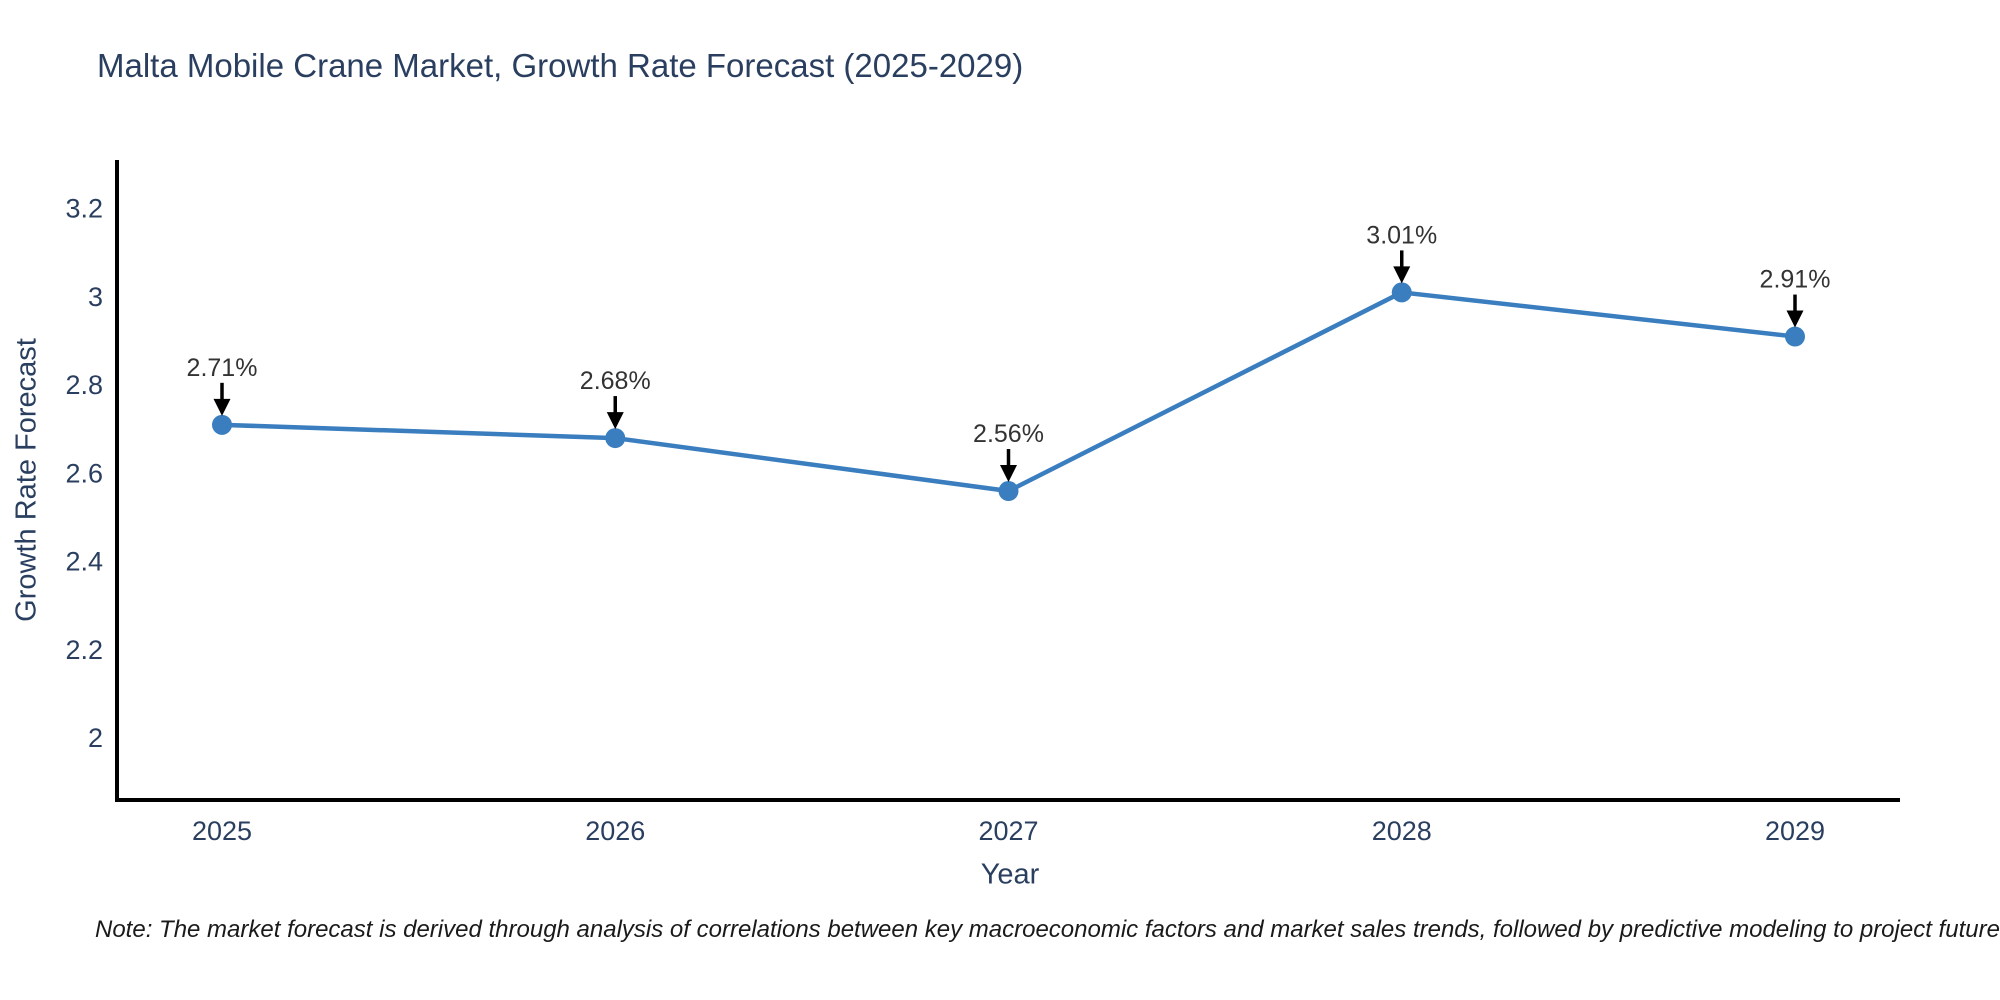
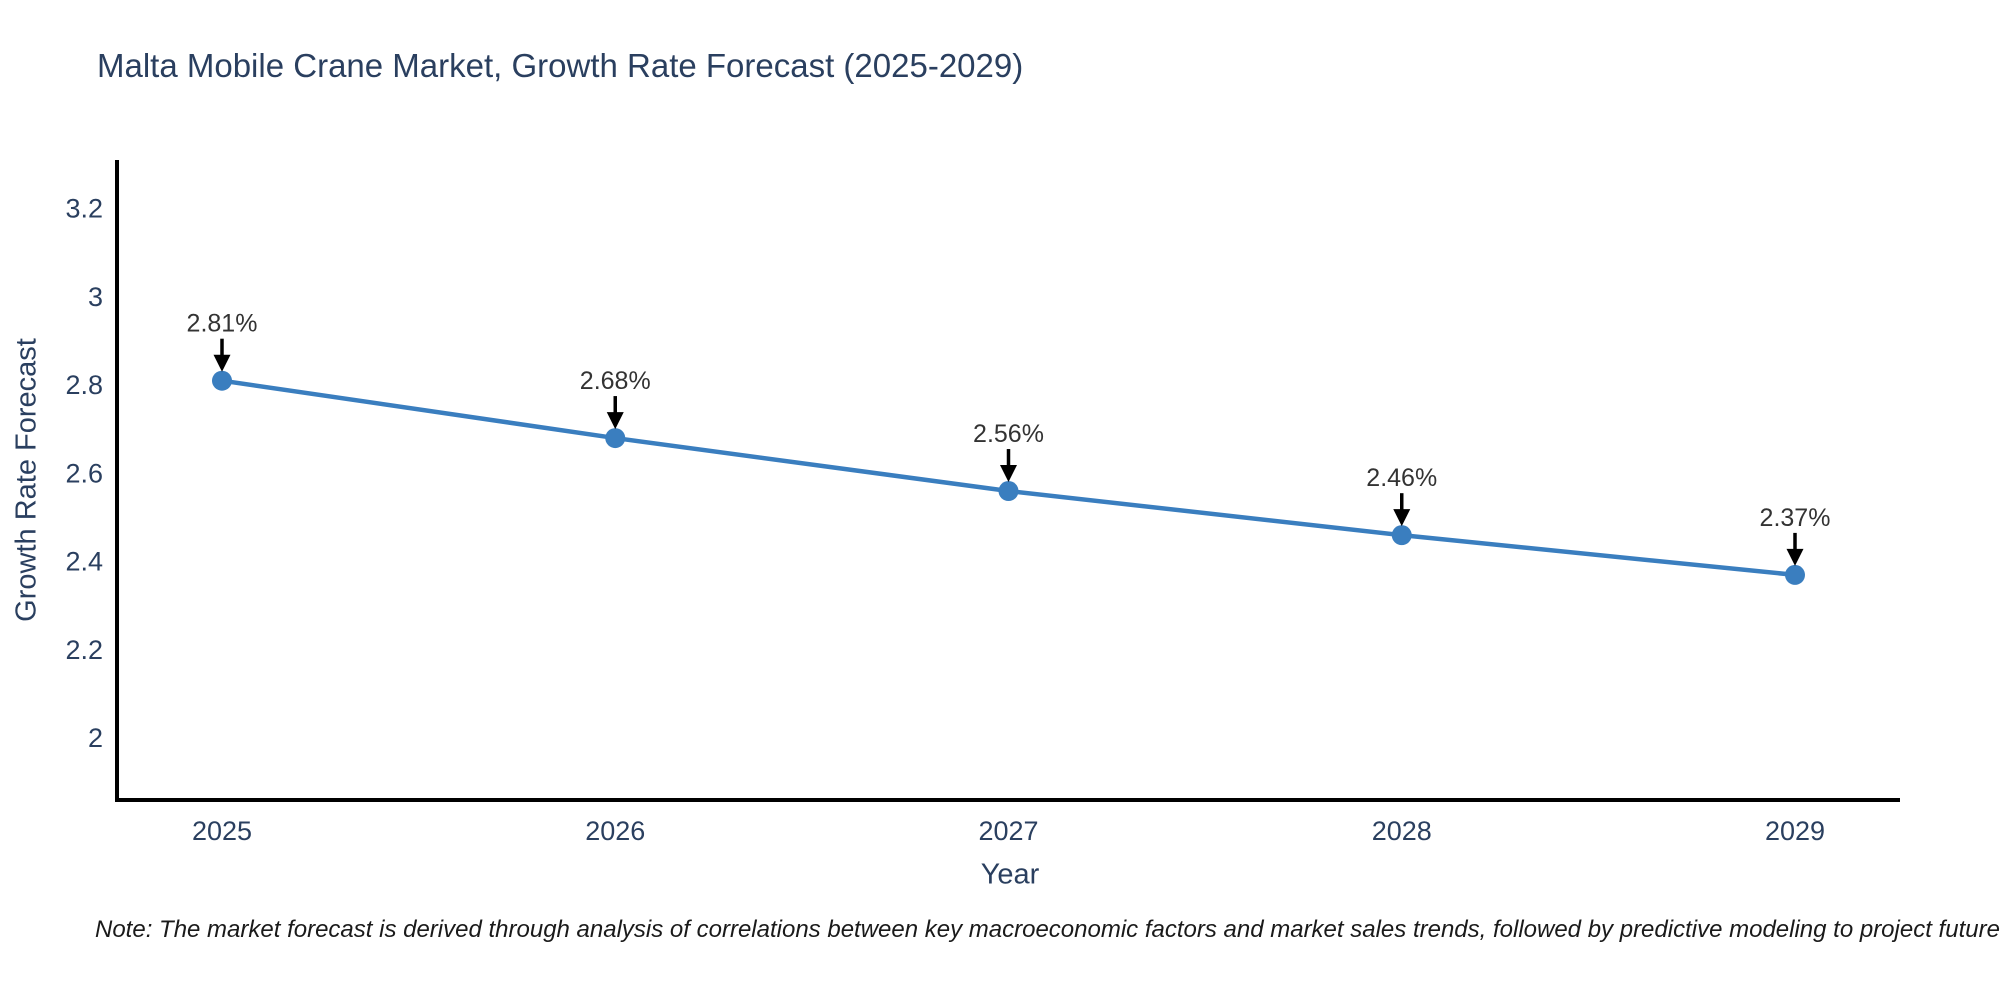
2025: 2.71% -> 2.81%
2028: 3.01% -> 2.46%
2029: 2.91% -> 2.37%
